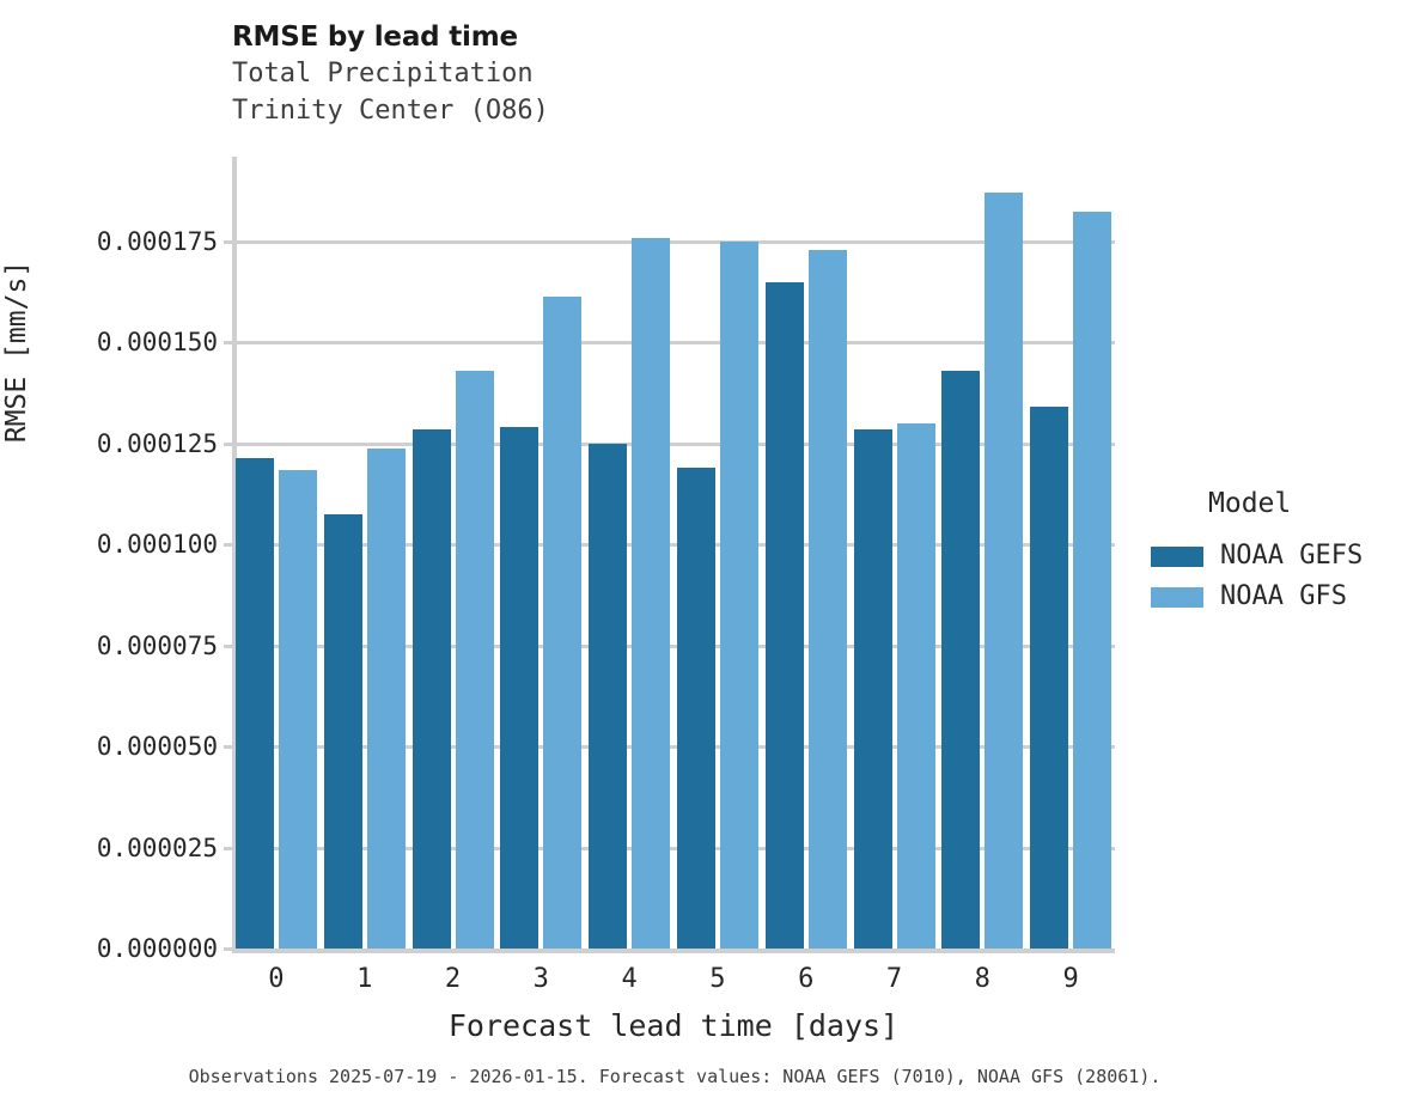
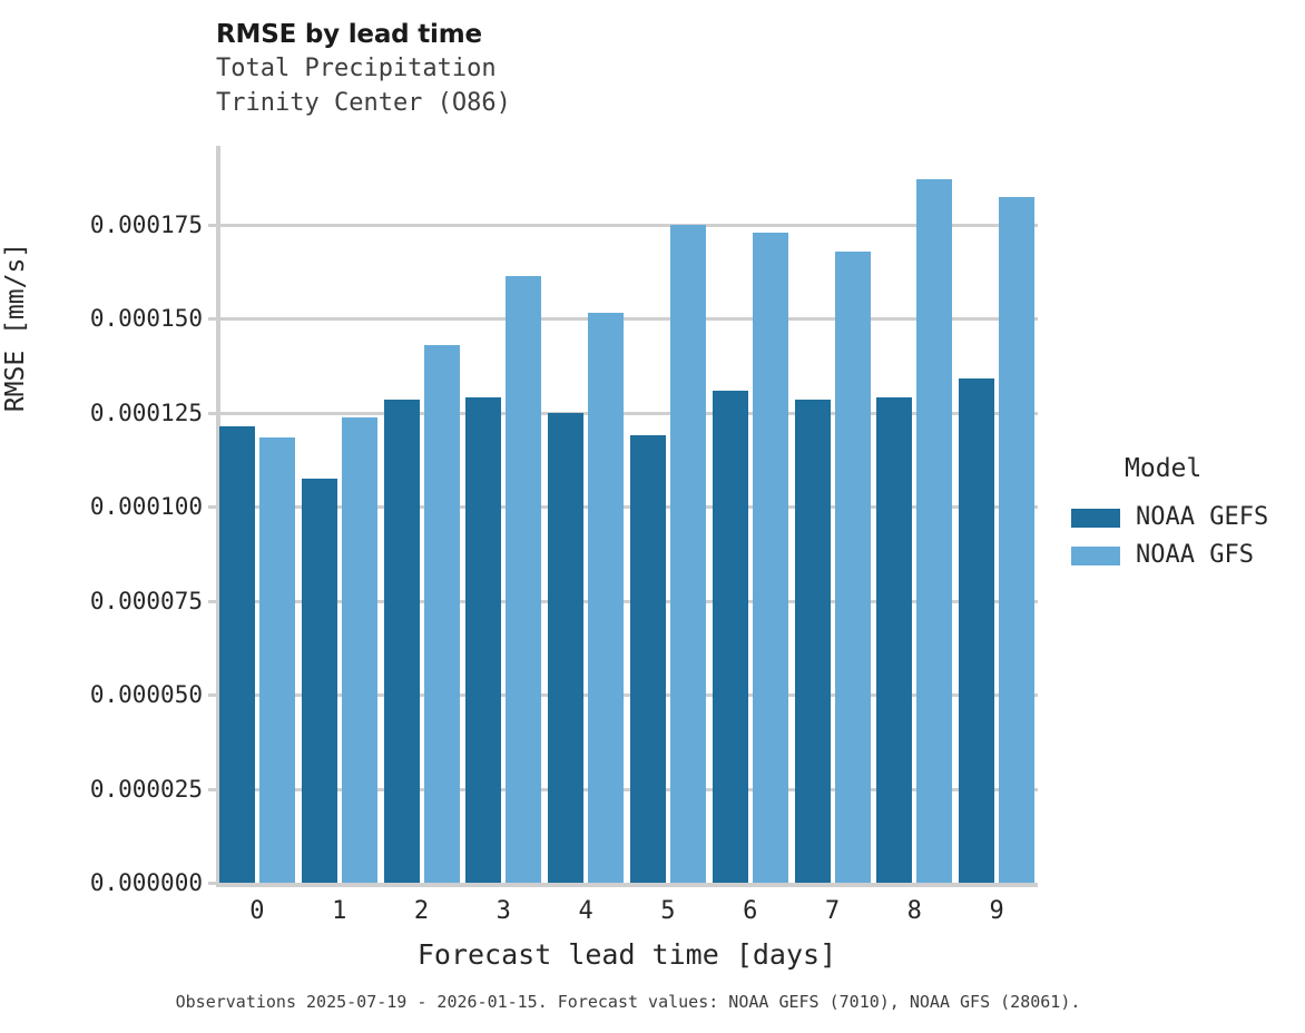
NOAA GFS/4: 0.000176 -> 0.000152
NOAA GEFS/6: 0.000165 -> 0.000131
NOAA GFS/7: 0.000130 -> 0.000168
NOAA GEFS/8: 0.000143 -> 0.000129
